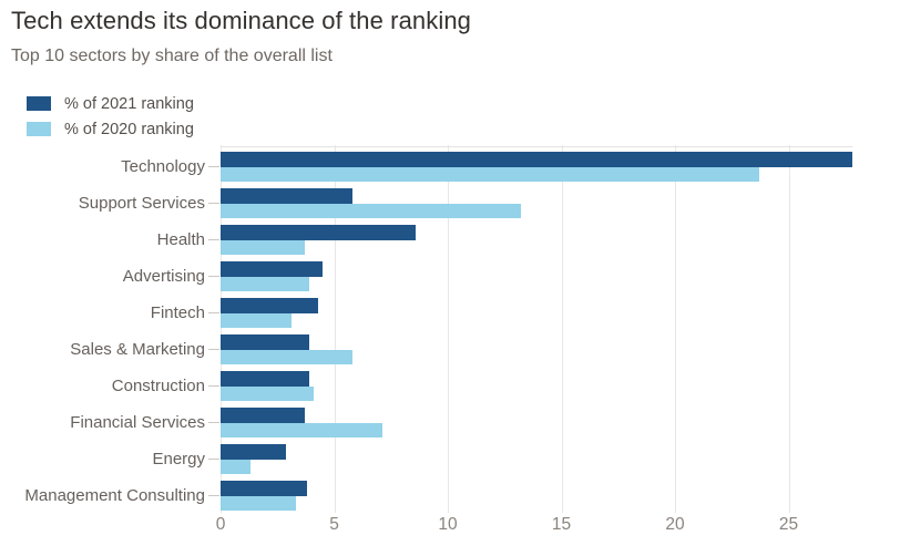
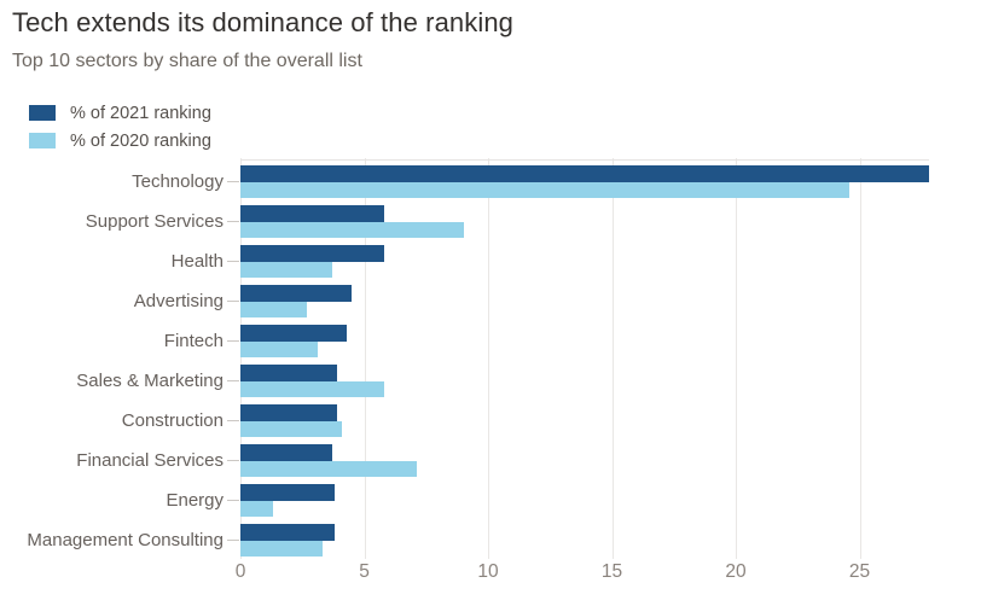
% of 2020 ranking/Technology: 23.7 -> 24.6
% of 2020 ranking/Support Services: 13.2 -> 9.0
% of 2021 ranking/Health: 8.6 -> 5.8
% of 2020 ranking/Advertising: 3.9 -> 2.7
% of 2021 ranking/Energy: 2.9 -> 3.8
